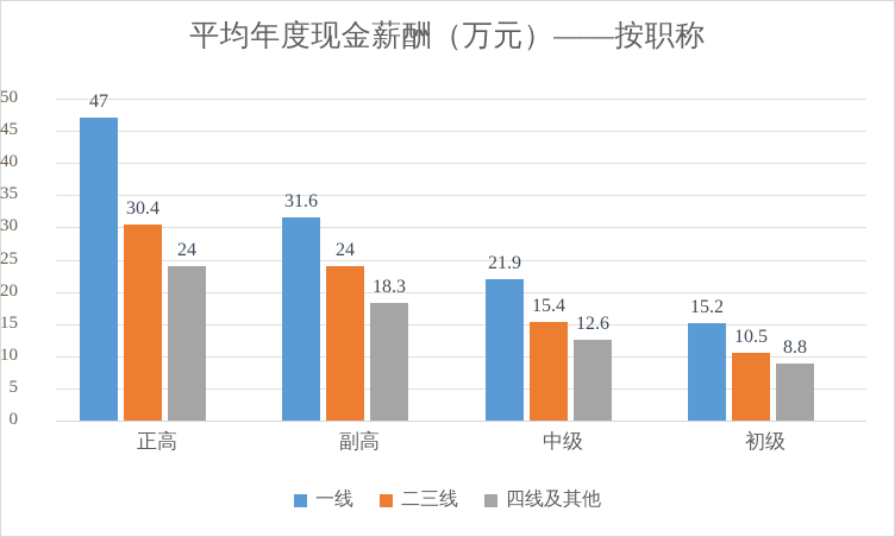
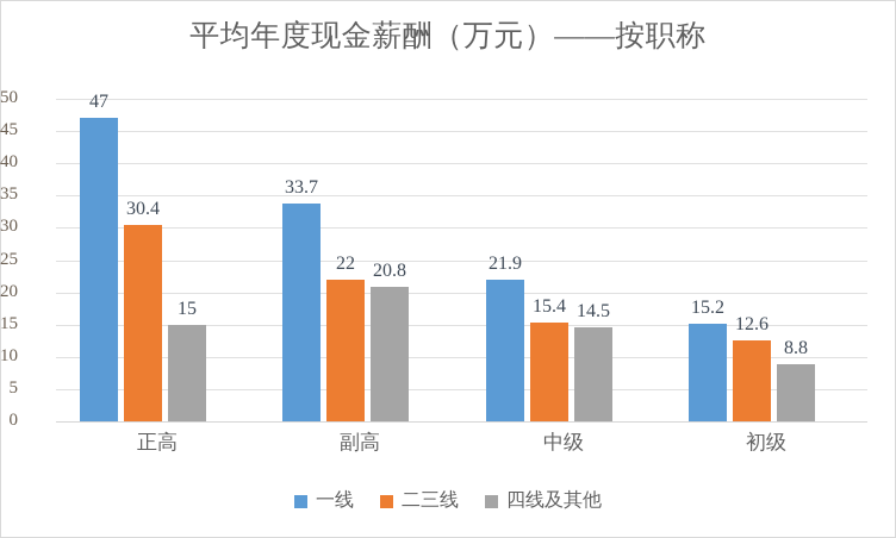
四线及其他/正高: 24 -> 15
一线/副高: 31.6 -> 33.7
二三线/副高: 24 -> 22
四线及其他/副高: 18.3 -> 20.8
四线及其他/中级: 12.6 -> 14.5
二三线/初级: 10.5 -> 12.6
